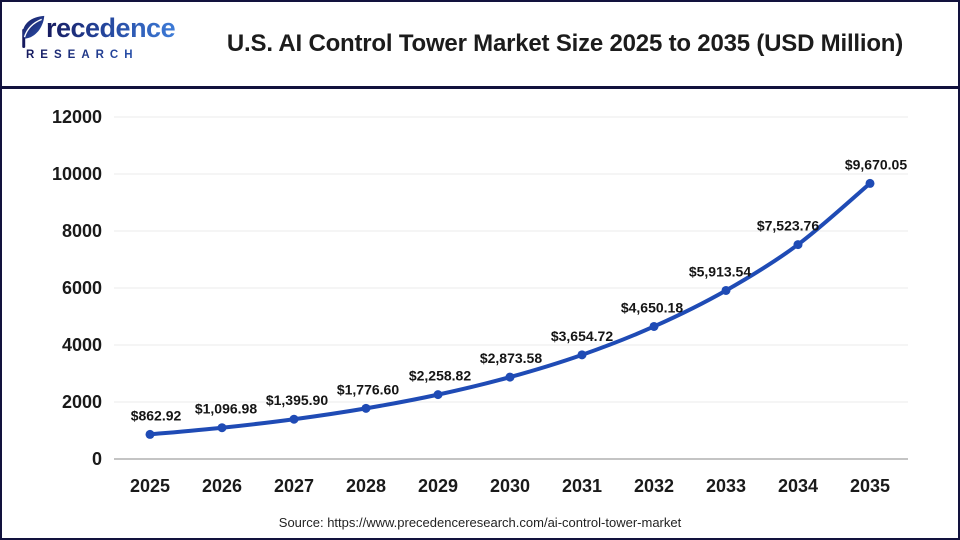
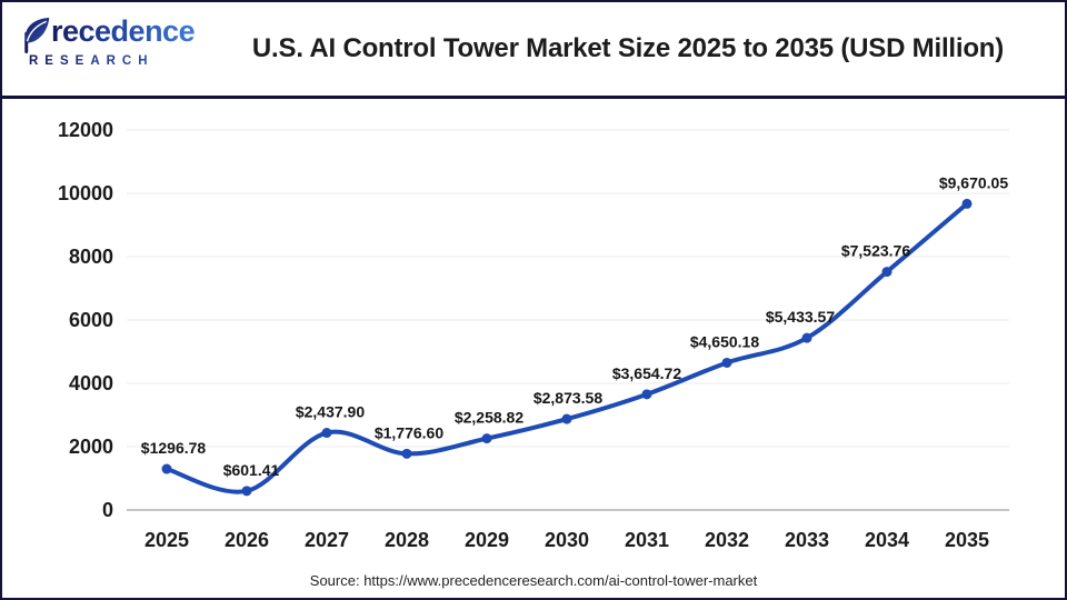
2025: $862.92 -> $1296.78
2026: $1,096.98 -> $601.41
2027: $1,395.90 -> $2,437.90
2033: $5,913.54 -> $5,433.57
